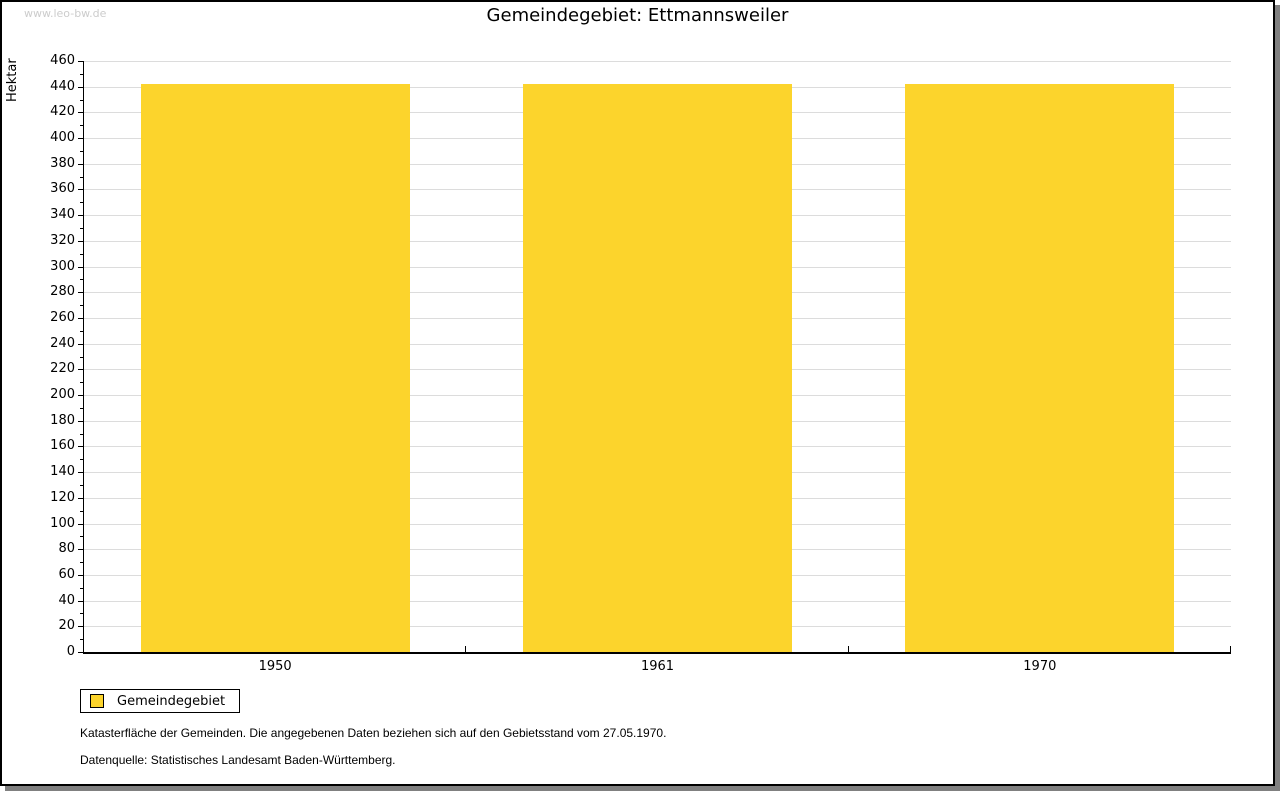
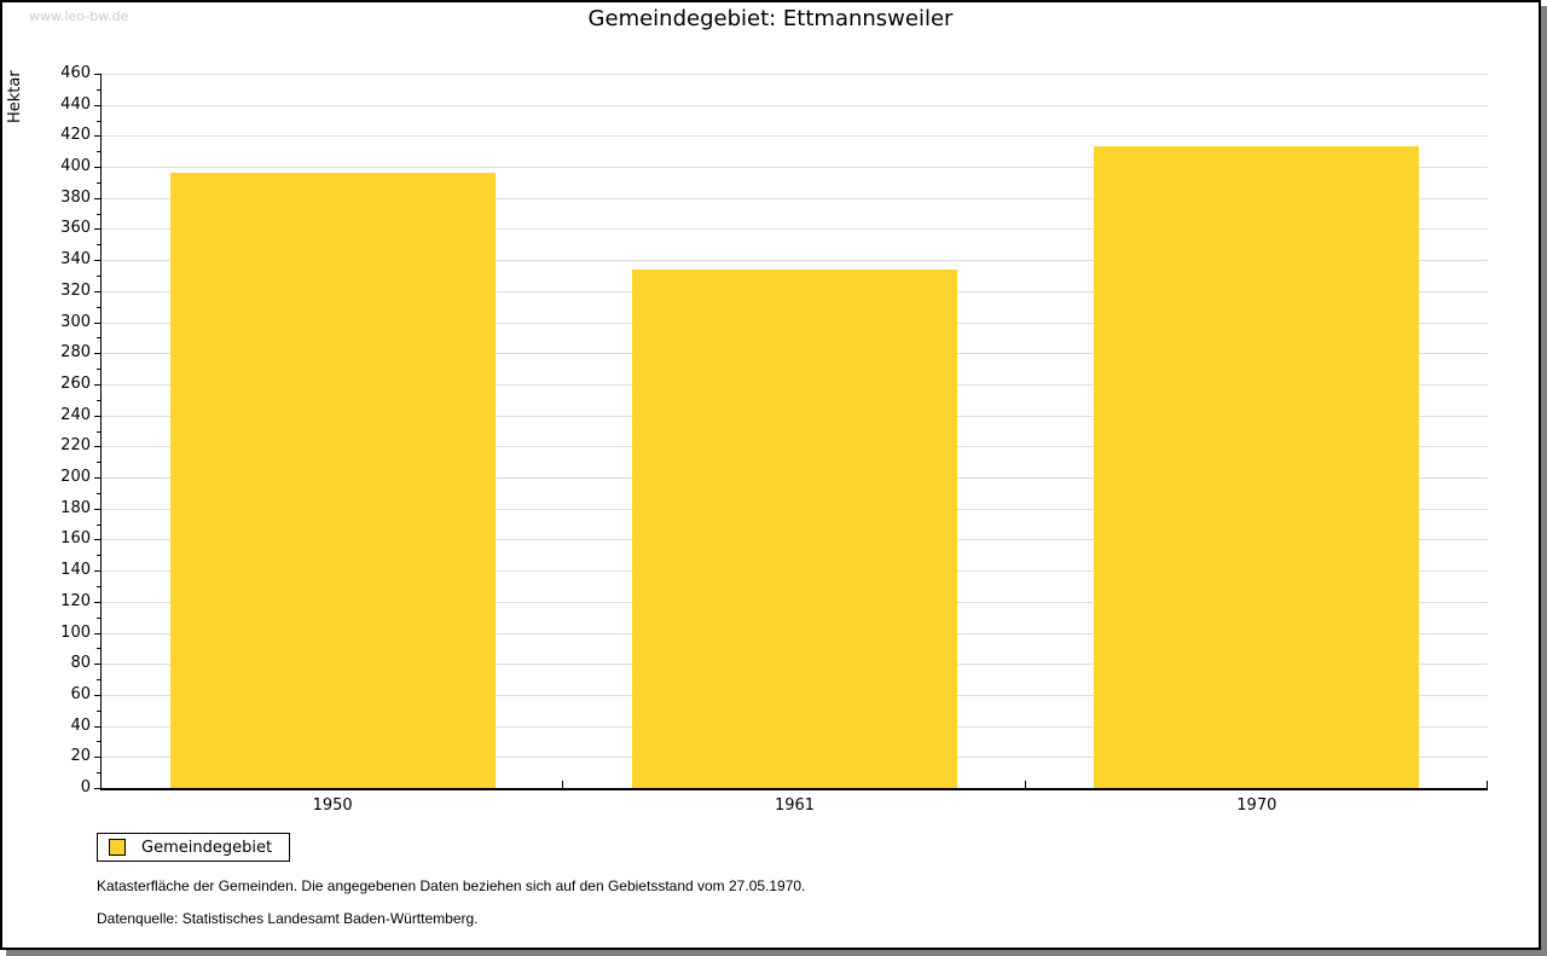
1950: 442 -> 396
1961: 442 -> 334
1970: 442 -> 413
